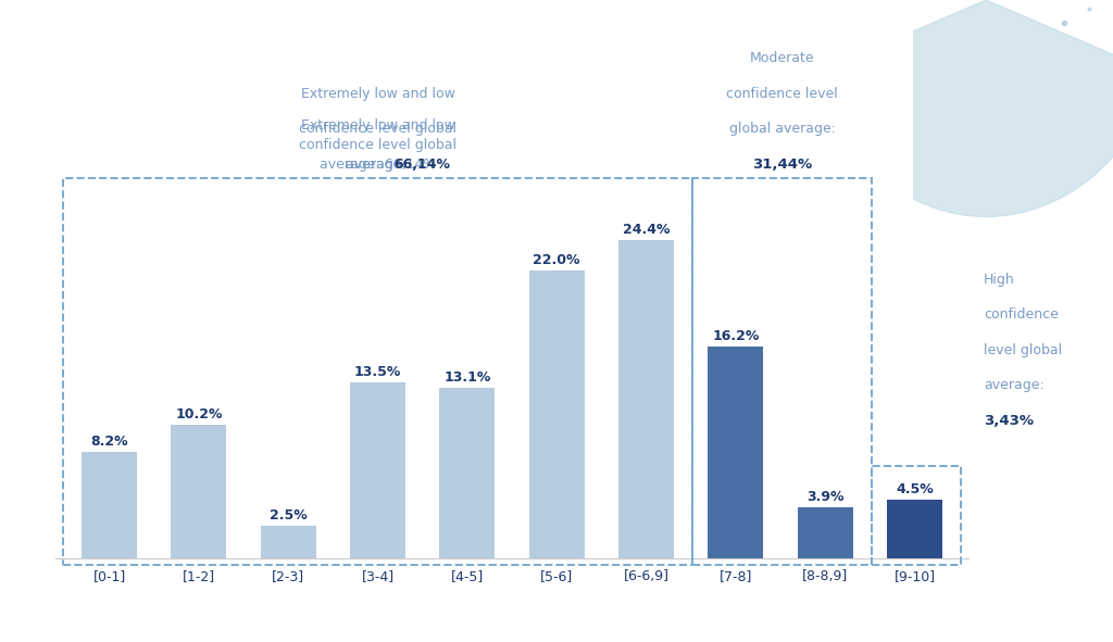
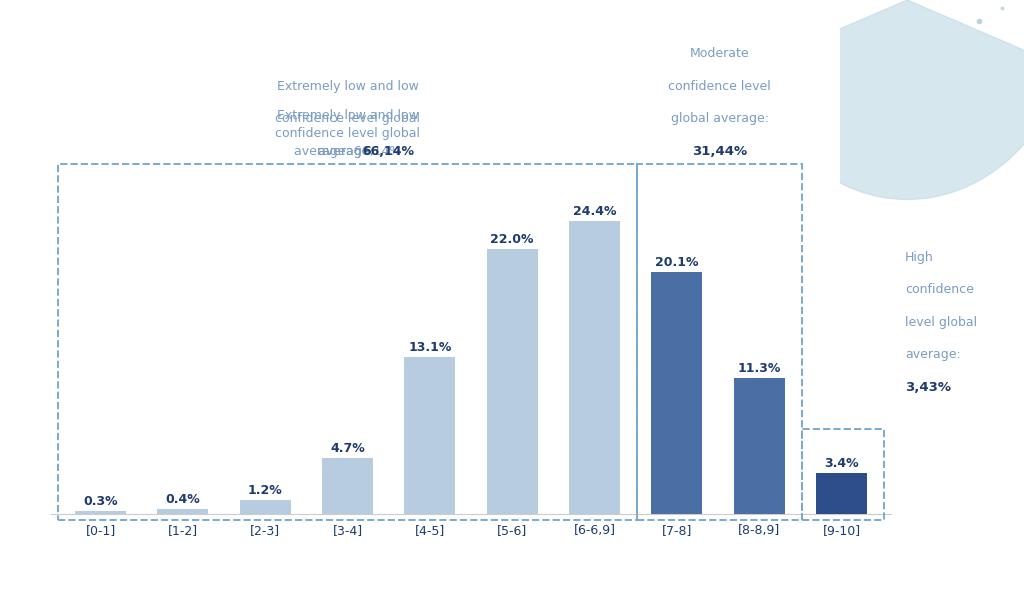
[0-1]: 8.2% -> 0.3%
[1-2]: 10.2% -> 0.4%
[2-3]: 2.5% -> 1.2%
[3-4]: 13.5% -> 4.7%
[7-8]: 16.2% -> 20.1%
[8-8,9]: 3.9% -> 11.3%
[9-10]: 4.5% -> 3.4%
